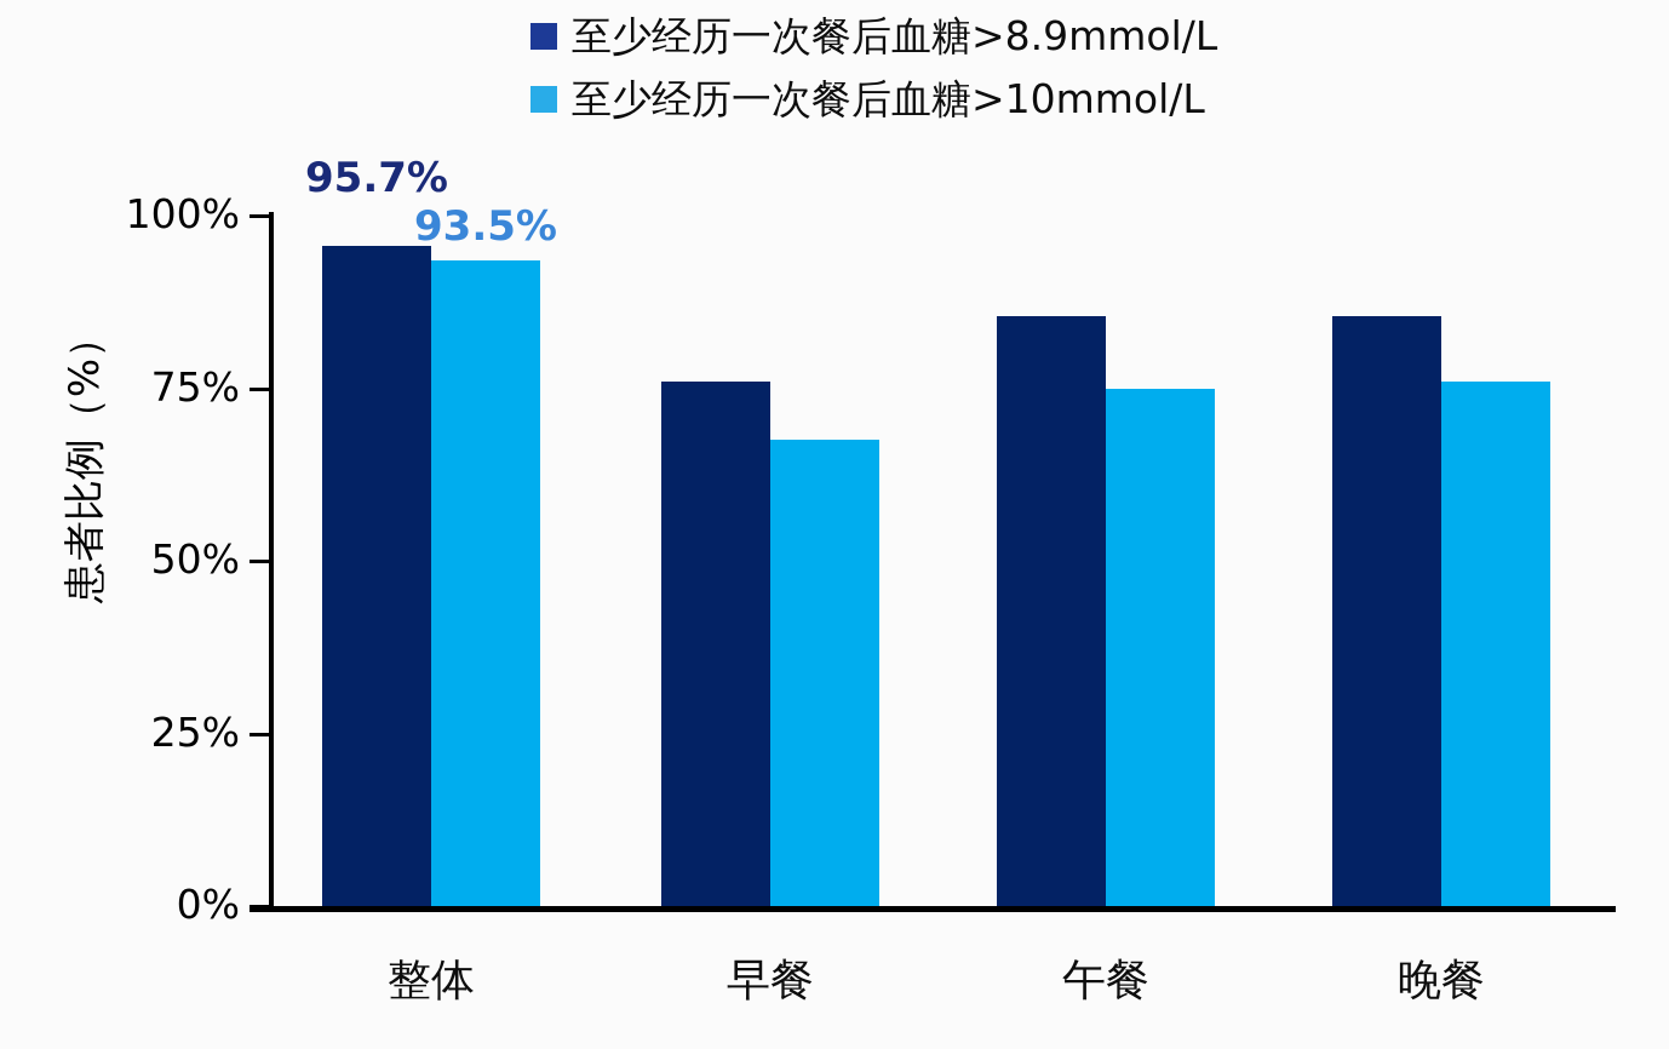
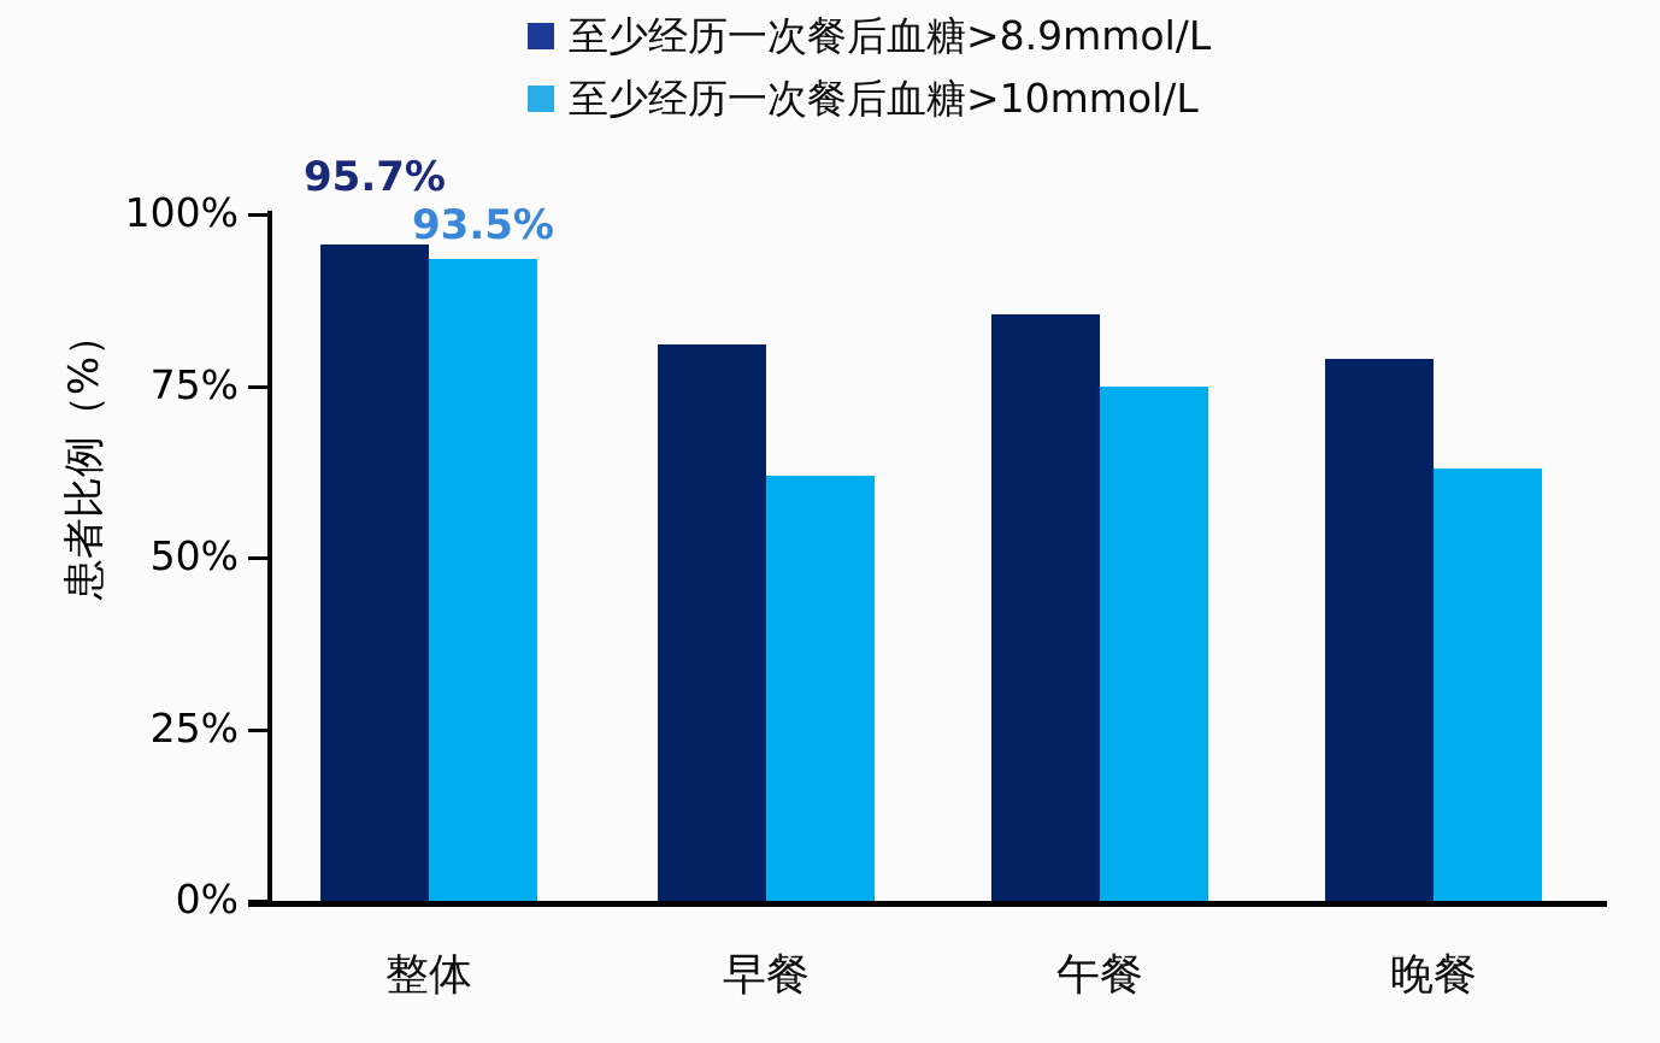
至少经历一次餐后血糖>8.9mmol/L/早餐: 76% -> 81%
至少经历一次餐后血糖>10mmol/L/早餐: 68% -> 62%
至少经历一次餐后血糖>8.9mmol/L/晚餐: 86% -> 79%
至少经历一次餐后血糖>10mmol/L/晚餐: 76% -> 63%
